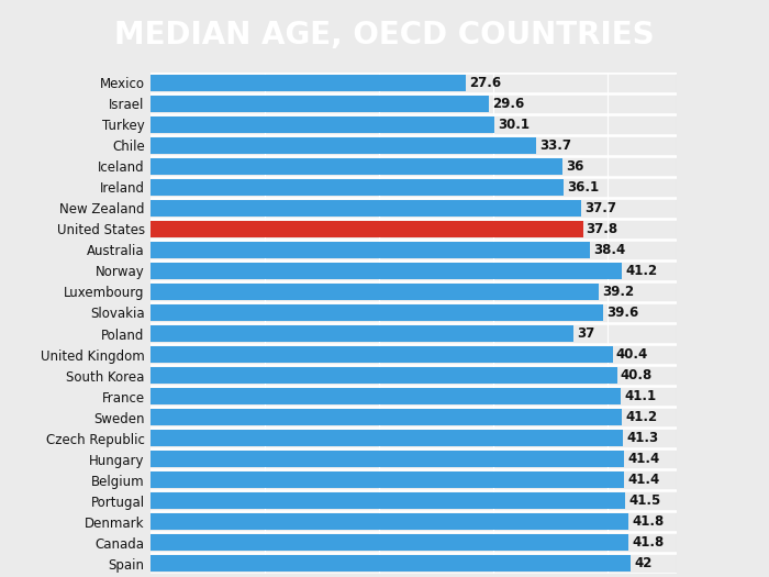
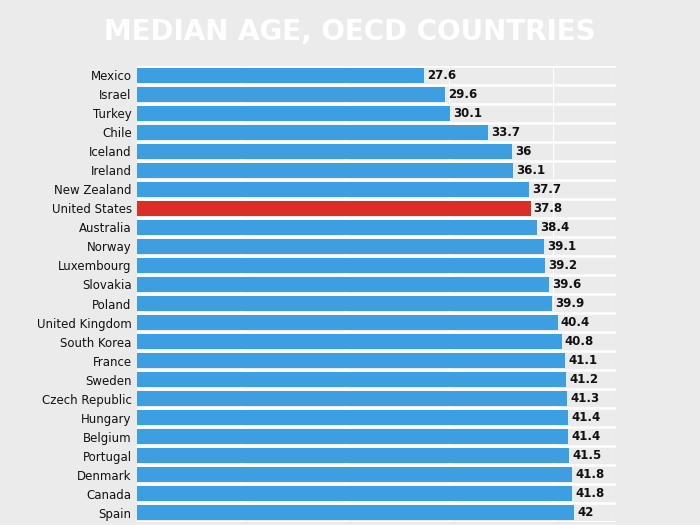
Norway: 41.2 -> 39.1
Poland: 37 -> 39.9
